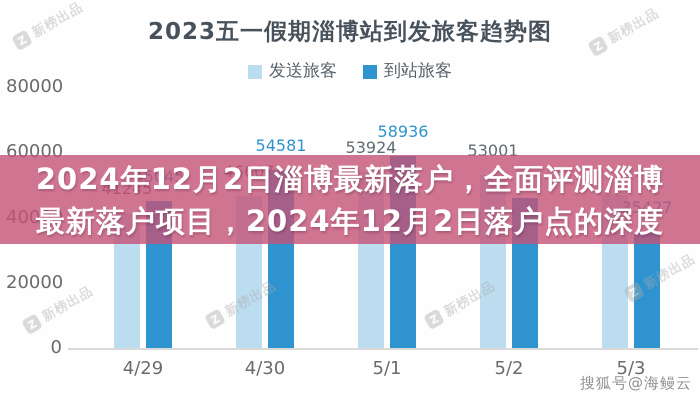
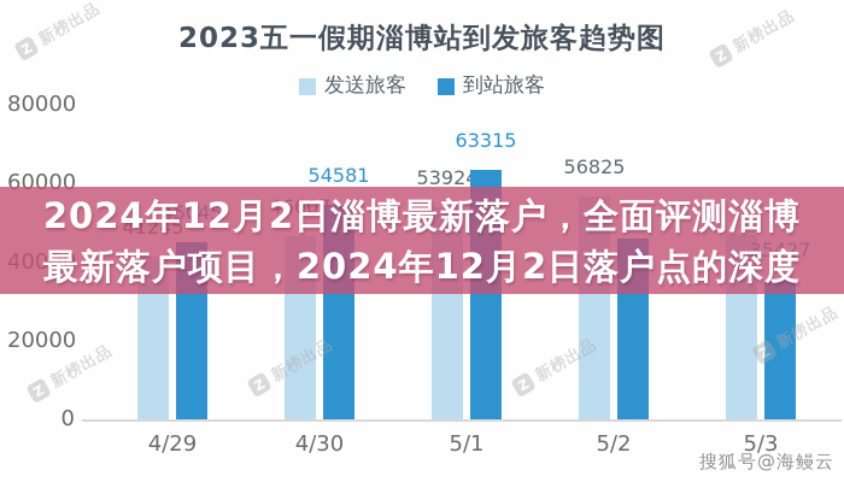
到站旅客/5/1: 58936 -> 63315
发送旅客/5/2: 53001 -> 56825
